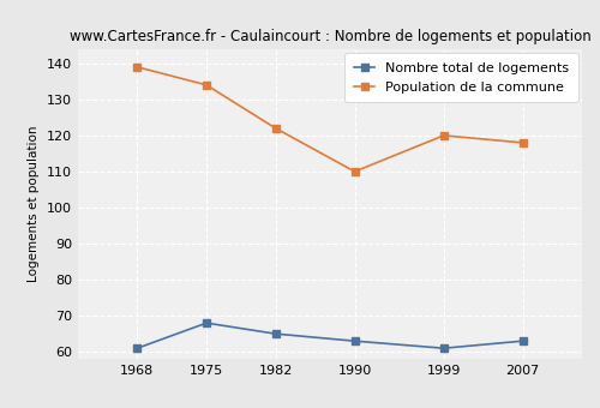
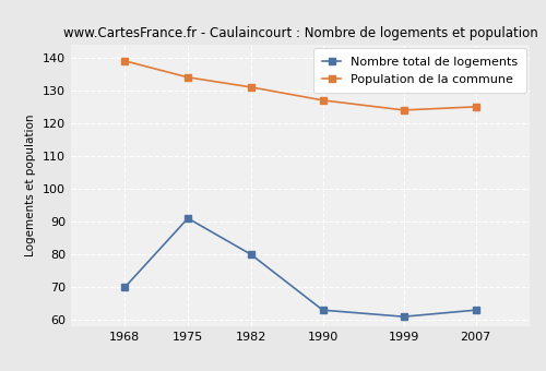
Nombre total de logements/1968: 61 -> 70
Nombre total de logements/1975: 68 -> 91
Nombre total de logements/1982: 65 -> 80
Population de la commune/1982: 122 -> 131
Population de la commune/1990: 110 -> 127
Population de la commune/1999: 120 -> 124
Population de la commune/2007: 118 -> 125
